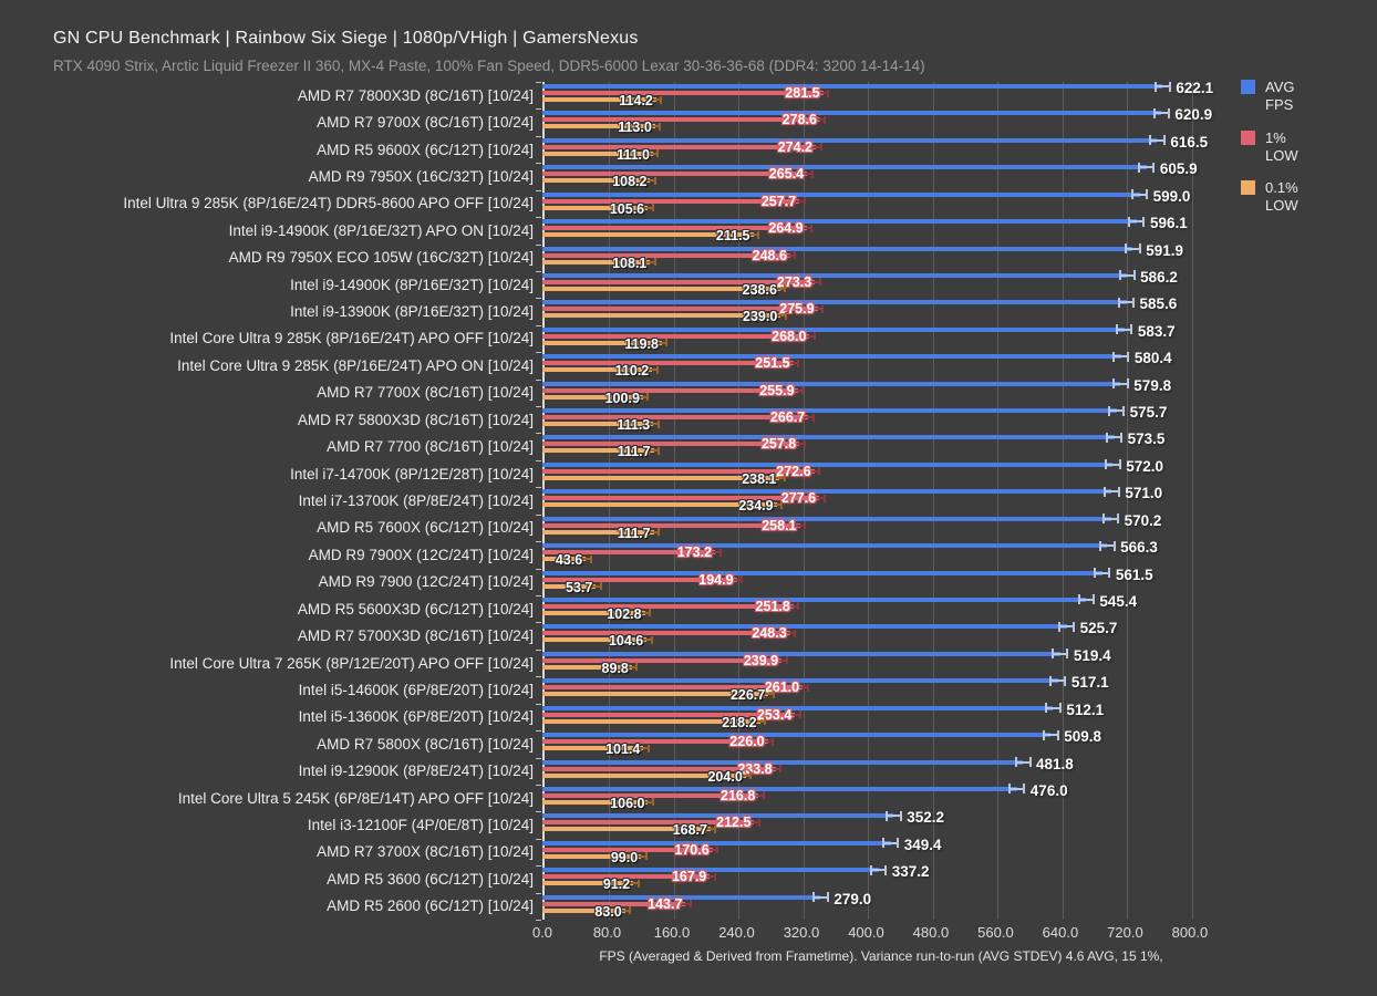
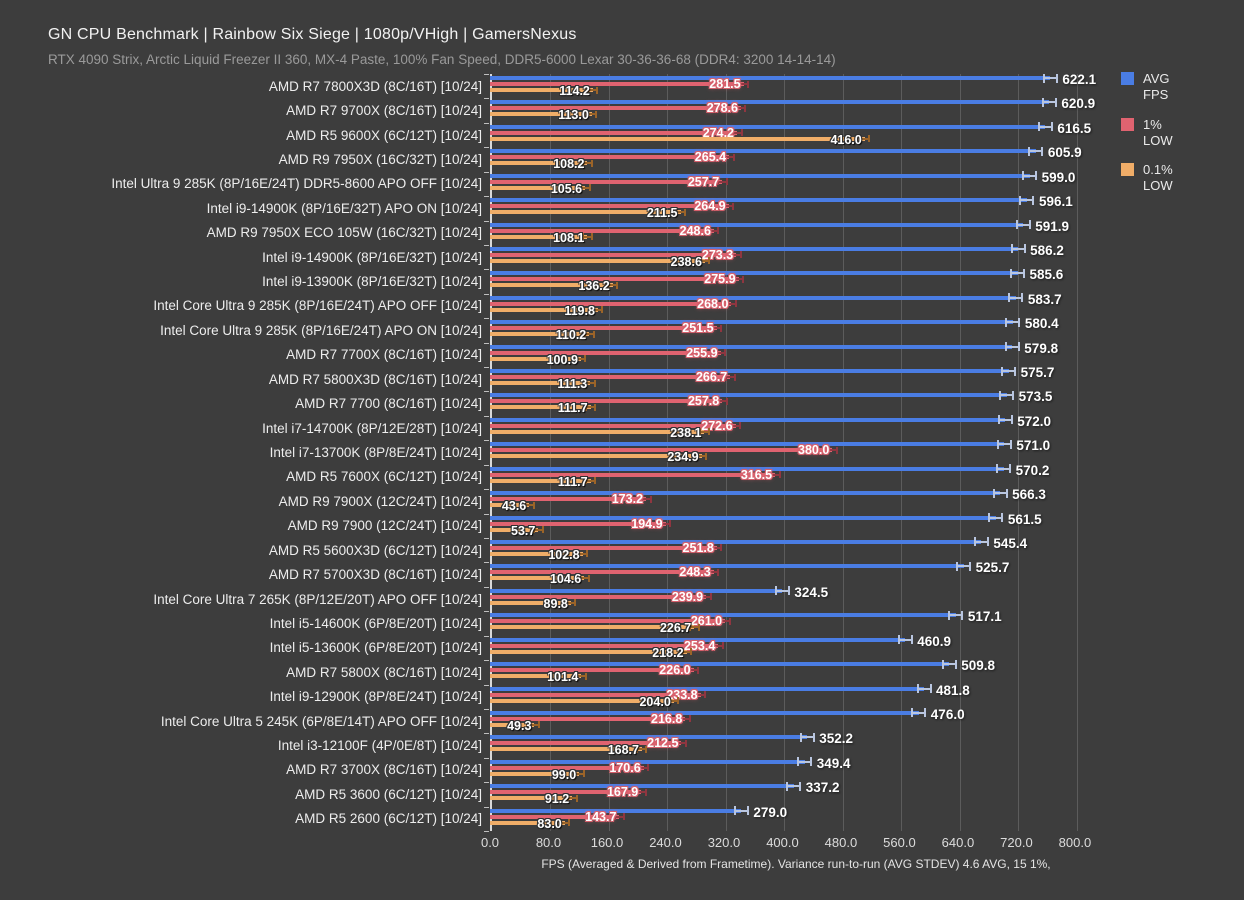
0.1% LOW/AMD R5 9600X (6C/12T) [10/24]: 111.0 -> 416.0
0.1% LOW/Intel i9-13900K (8P/16E/32T) [10/24]: 239.0 -> 136.2
1% LOW/Intel i7-13700K (8P/8E/24T) [10/24]: 277.6 -> 380.0
1% LOW/AMD R5 7600X (6C/12T) [10/24]: 258.1 -> 316.5
AVG FPS/Intel Core Ultra 7 265K (8P/12E/20T) APO OFF [10/24]: 519.4 -> 324.5
AVG FPS/Intel i5-13600K (6P/8E/20T) [10/24]: 512.1 -> 460.9
0.1% LOW/Intel Core Ultra 5 245K (6P/8E/14T) APO OFF [10/24]: 106.0 -> 49.3
